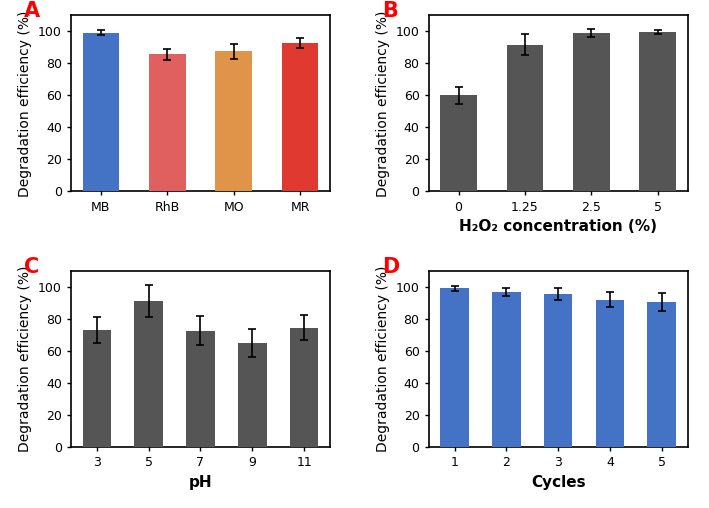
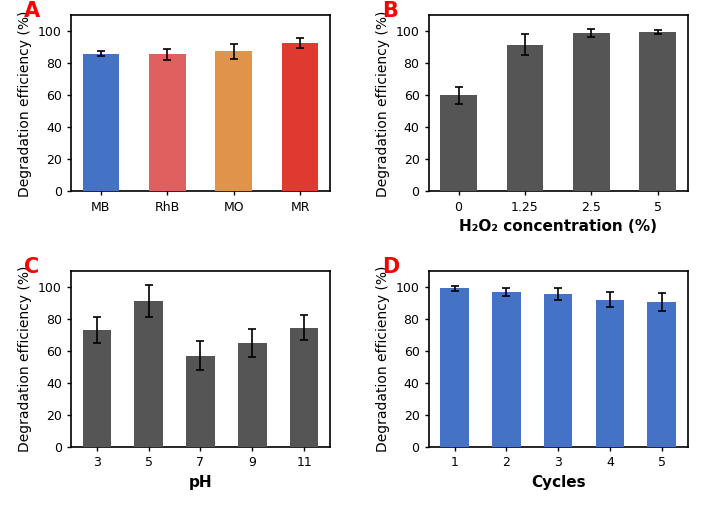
MB: 99 -> 86
7: 72 -> 57
